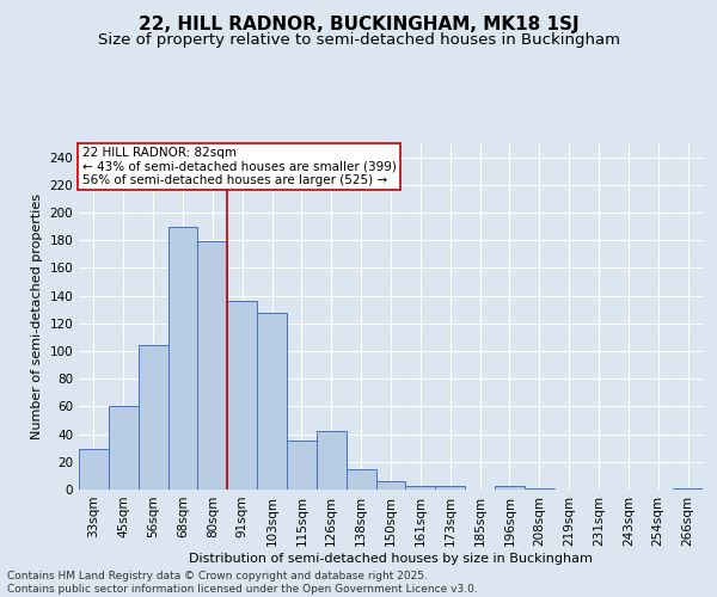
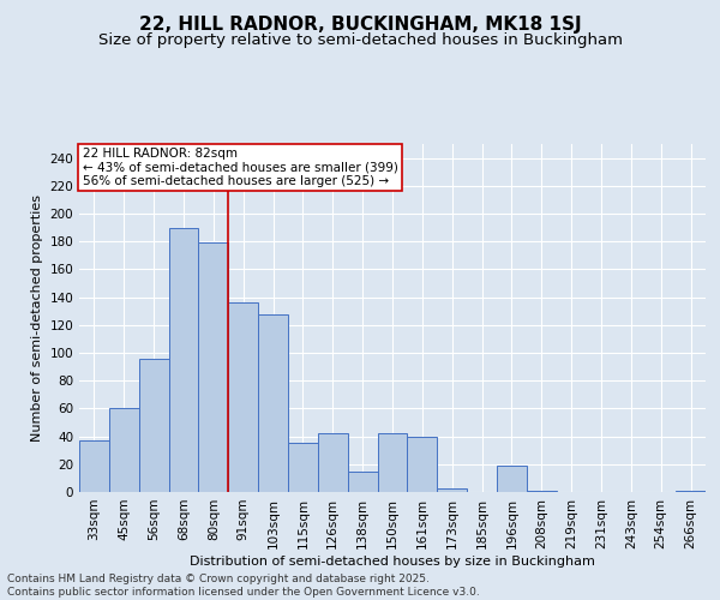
33sqm: 29 -> 37
56sqm: 104 -> 96
150sqm: 6 -> 42
161sqm: 3 -> 40
196sqm: 3 -> 19
